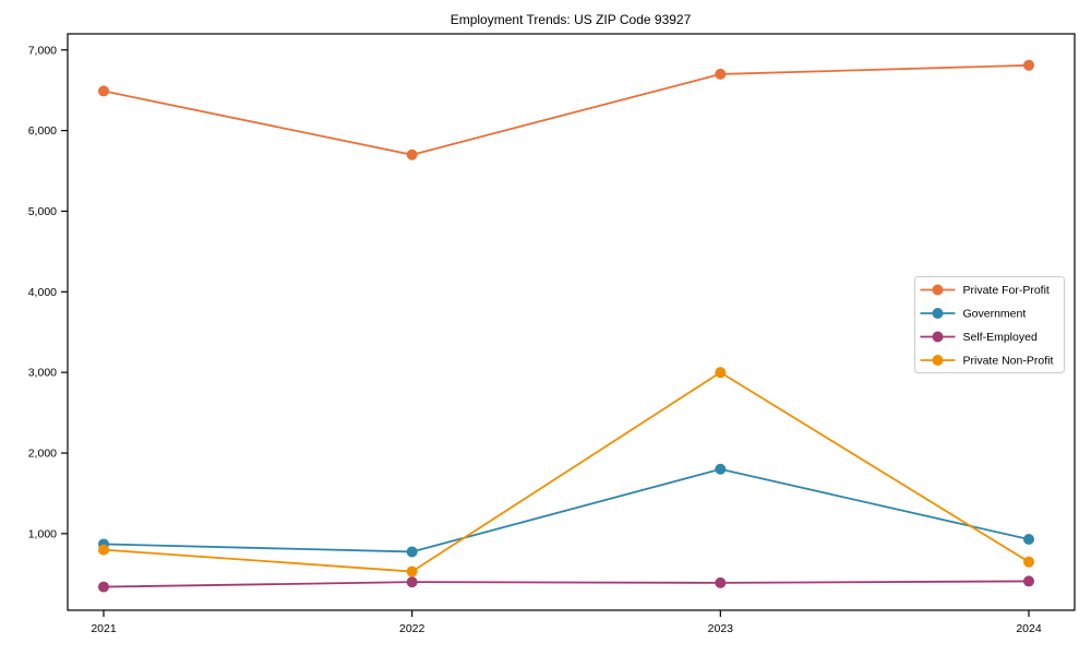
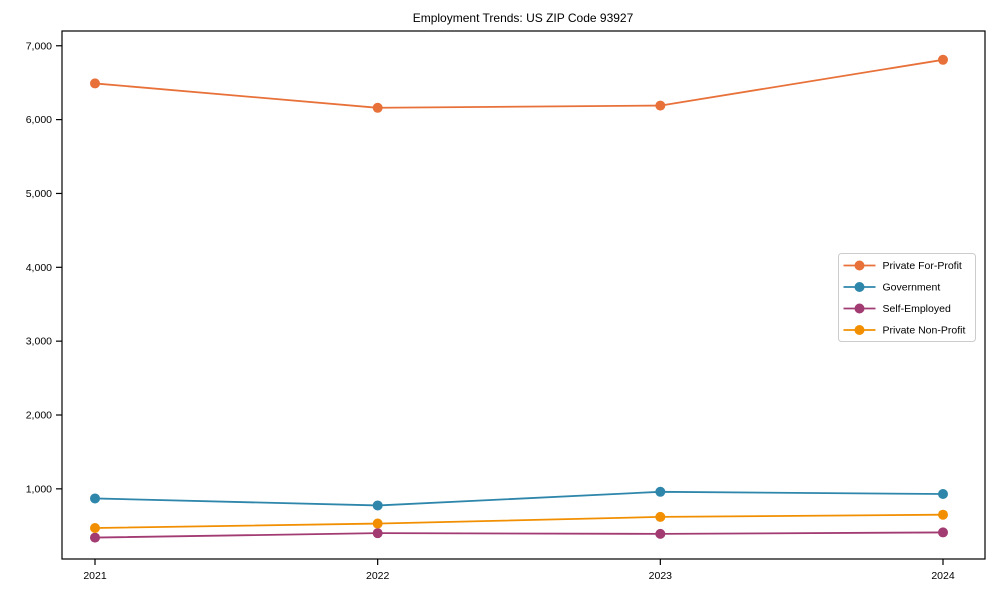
Private Non-Profit/2021: 800 -> 500
Private For-Profit/2022: 5700 -> 6200
Private For-Profit/2023: 6700 -> 6200
Government/2023: 1800 -> 1000
Private Non-Profit/2023: 3000 -> 600
